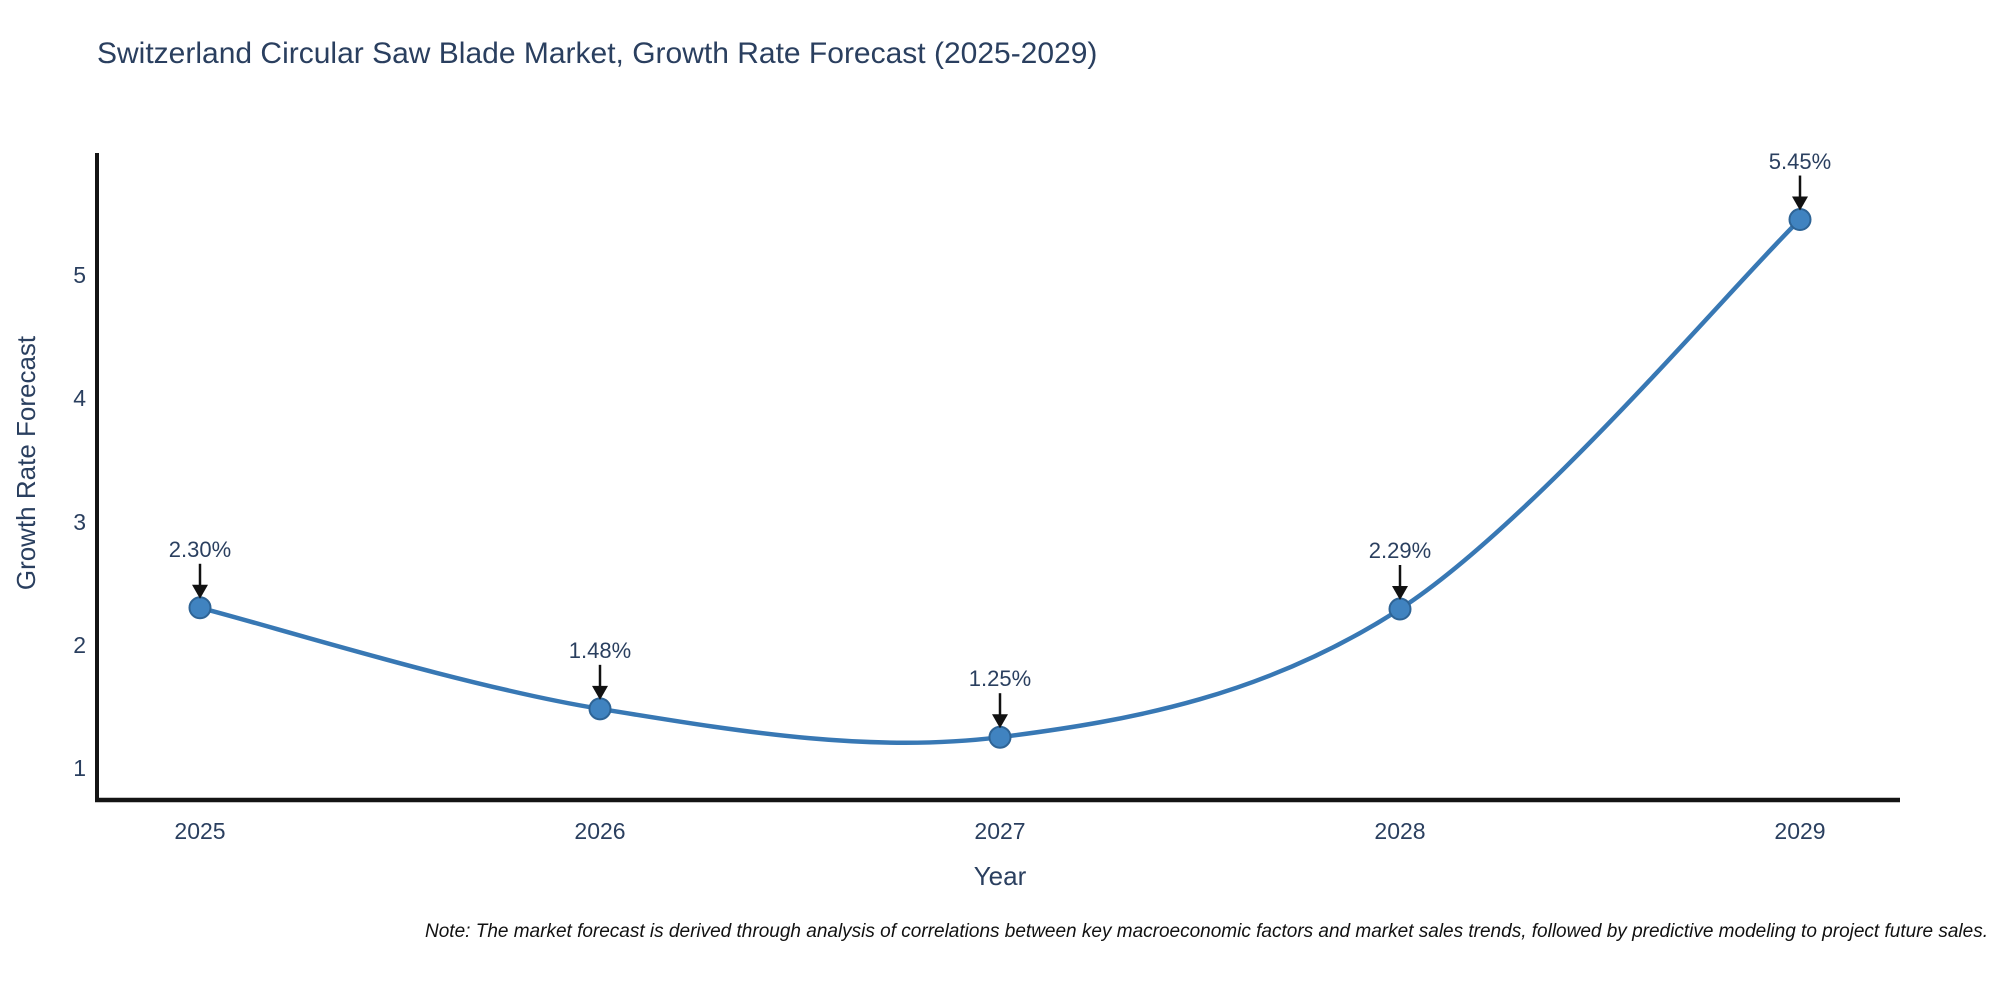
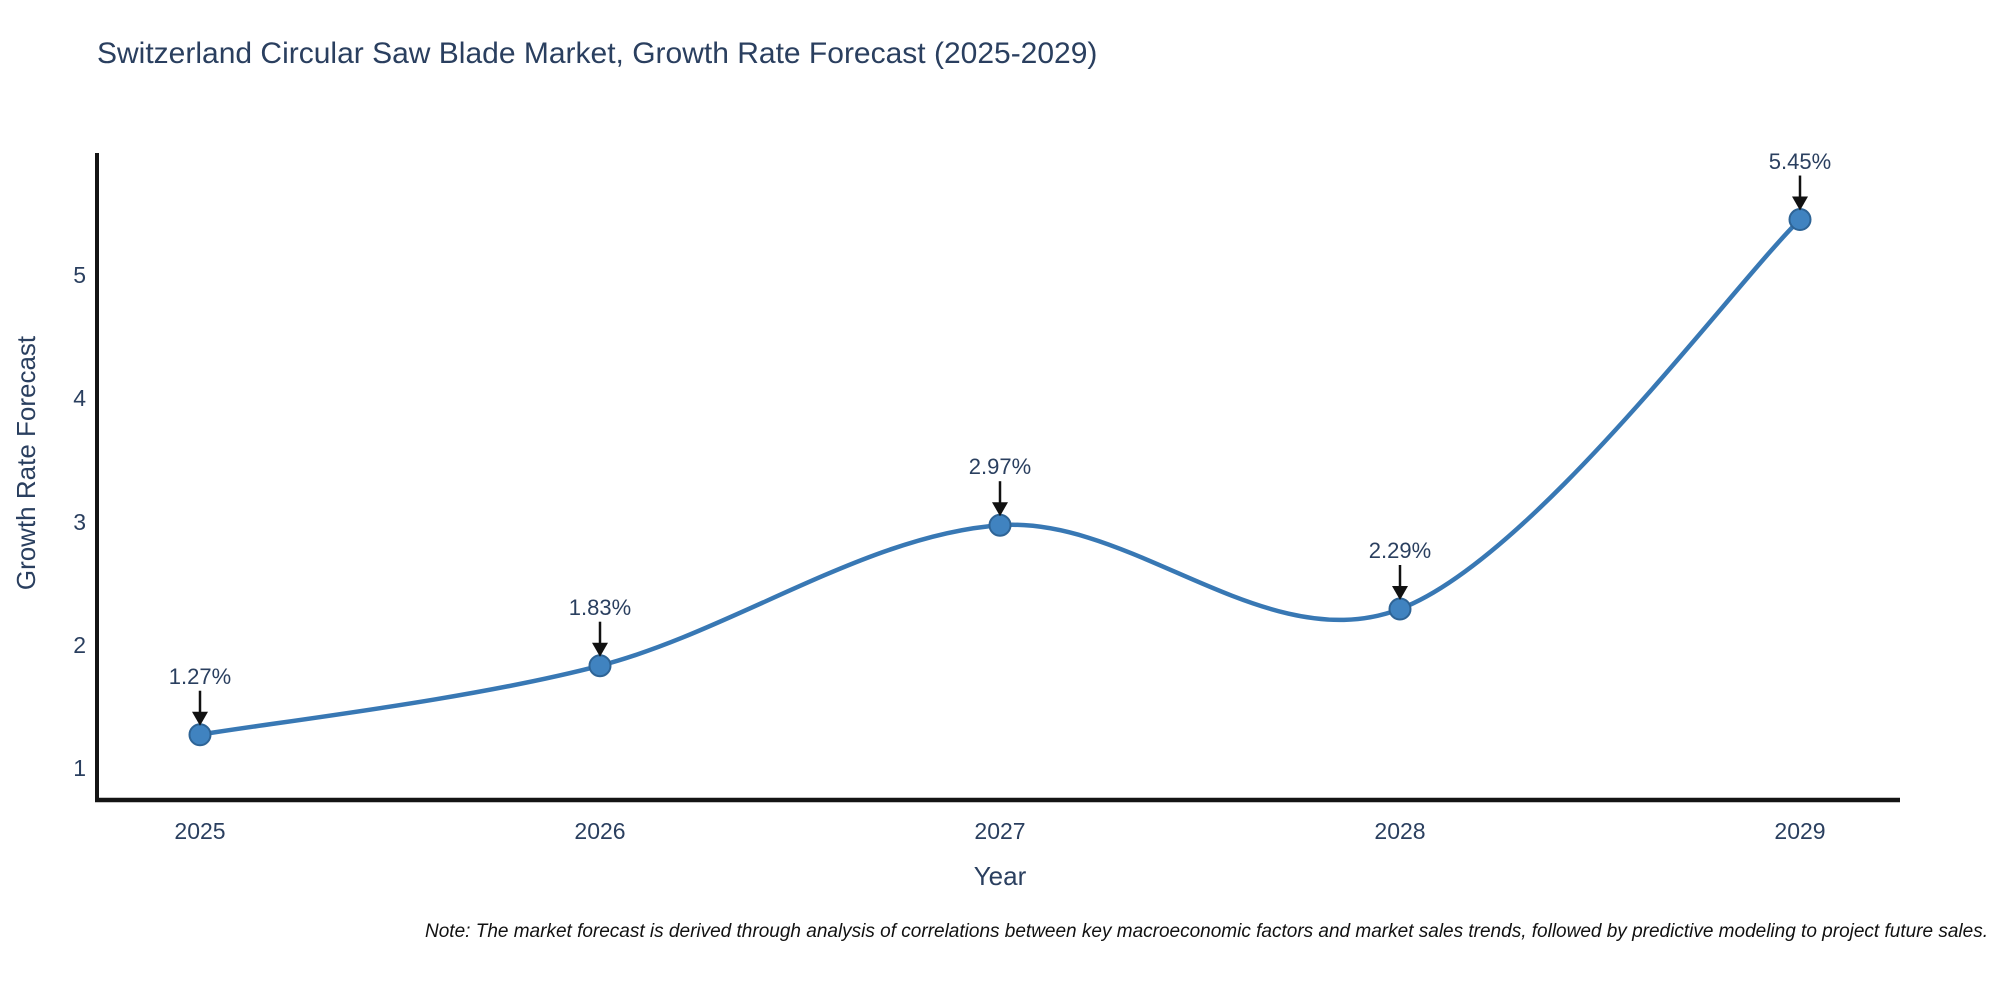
2025: 2.30% -> 1.27%
2026: 1.48% -> 1.83%
2027: 1.25% -> 2.97%
